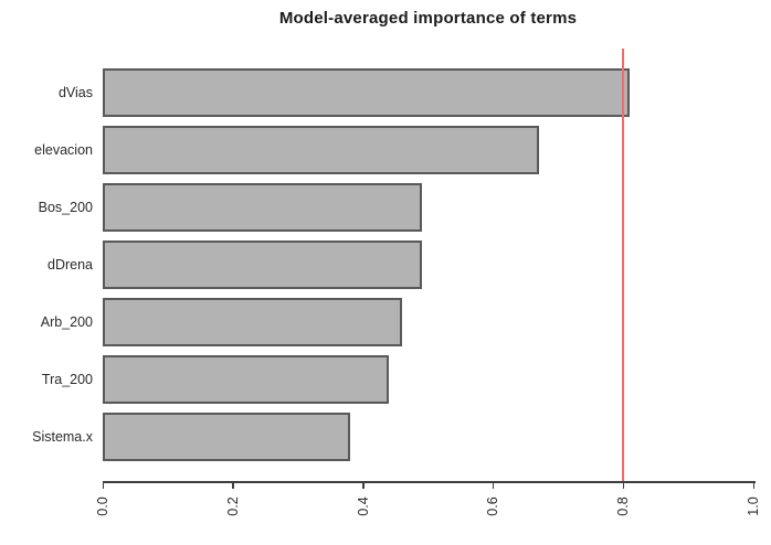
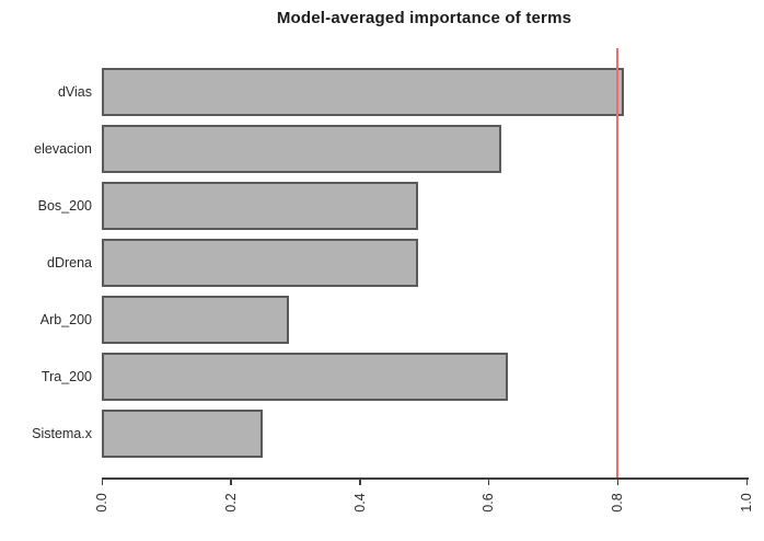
elevacion: 0.67 -> 0.62
Arb_200: 0.46 -> 0.29
Tra_200: 0.44 -> 0.63
Sistema.x: 0.38 -> 0.25
